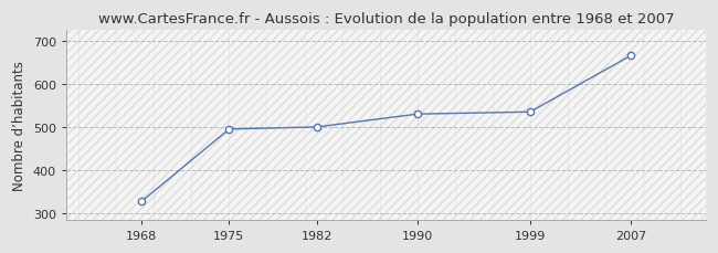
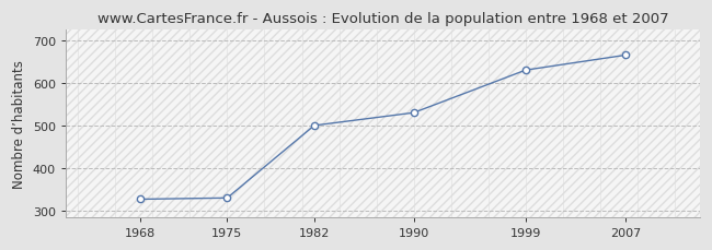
1975: 495 -> 330
1999: 535 -> 630
